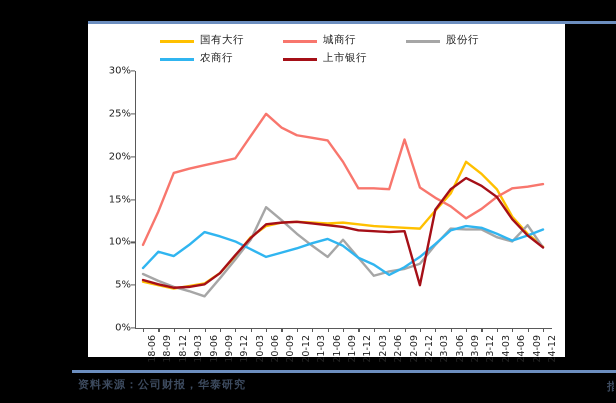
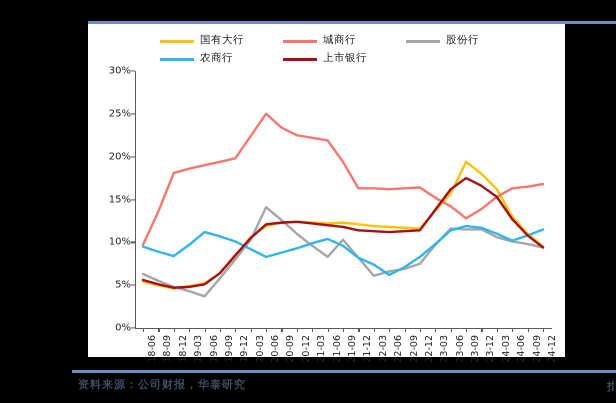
农商行/18-06: 7% -> 10%
城商行/22-09: 22% -> 16%
上市银行/22-12: 5% -> 11%
股份行/24-09: 12% -> 10%
